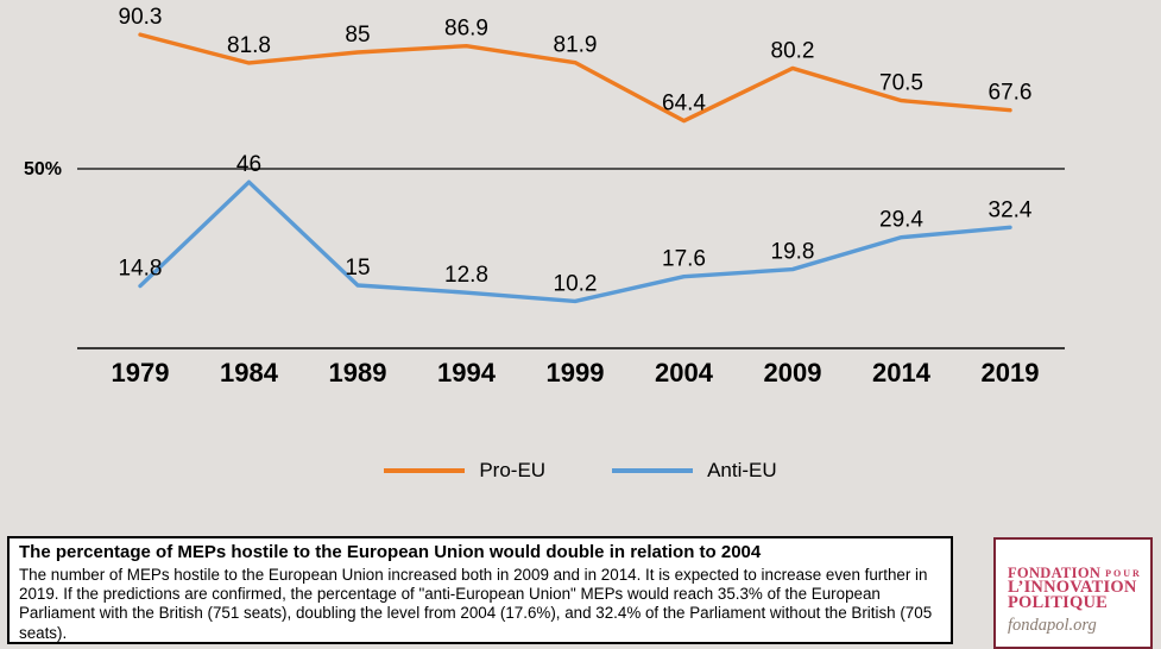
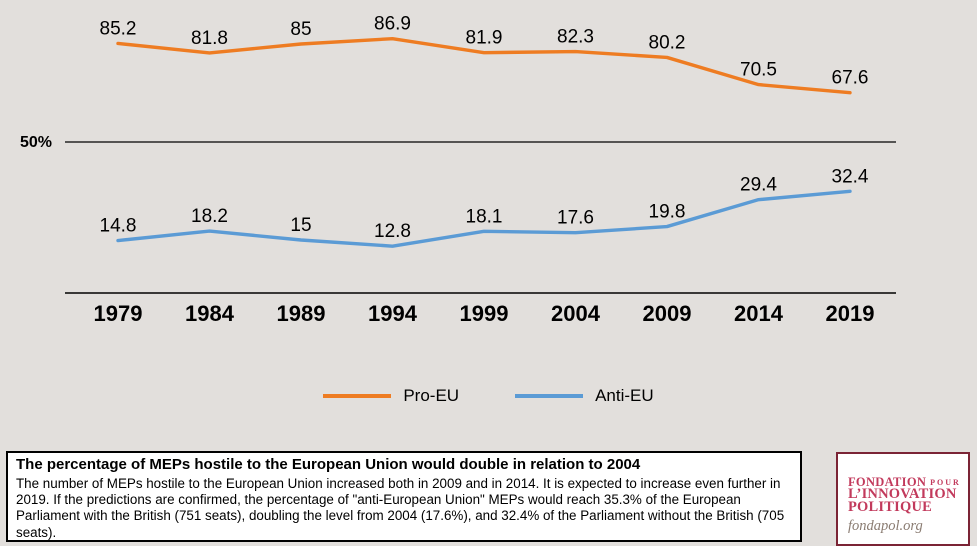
Pro-EU/1979: 90.3 -> 85.2
Anti-EU/1984: 46 -> 18.2
Anti-EU/1999: 10.2 -> 18.1
Pro-EU/2004: 64.4 -> 82.3
